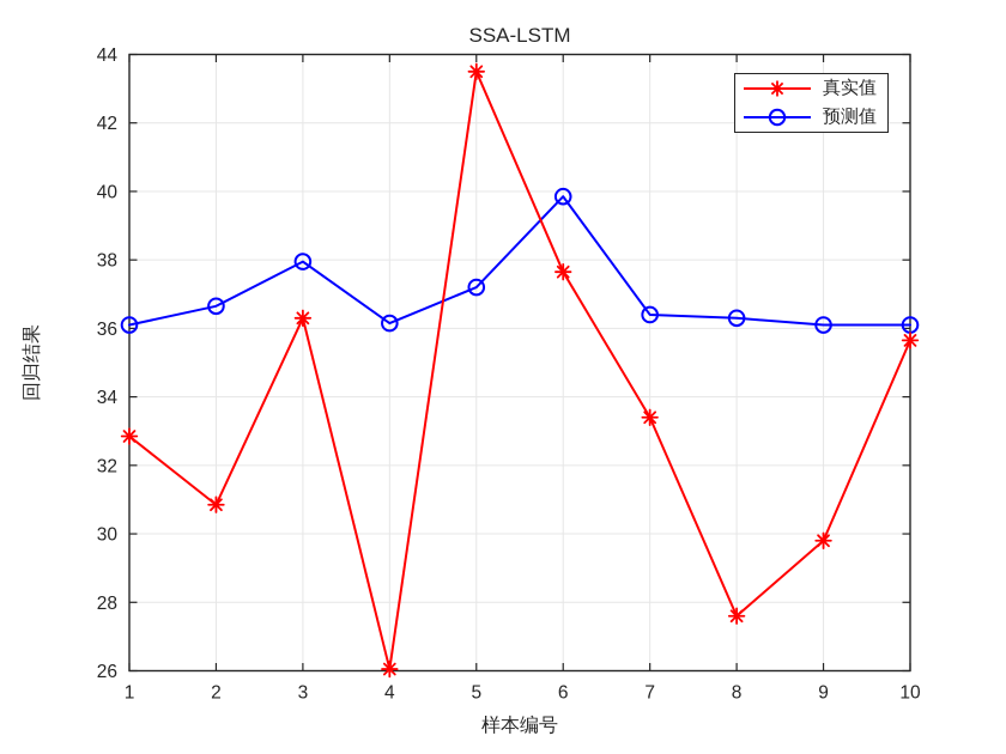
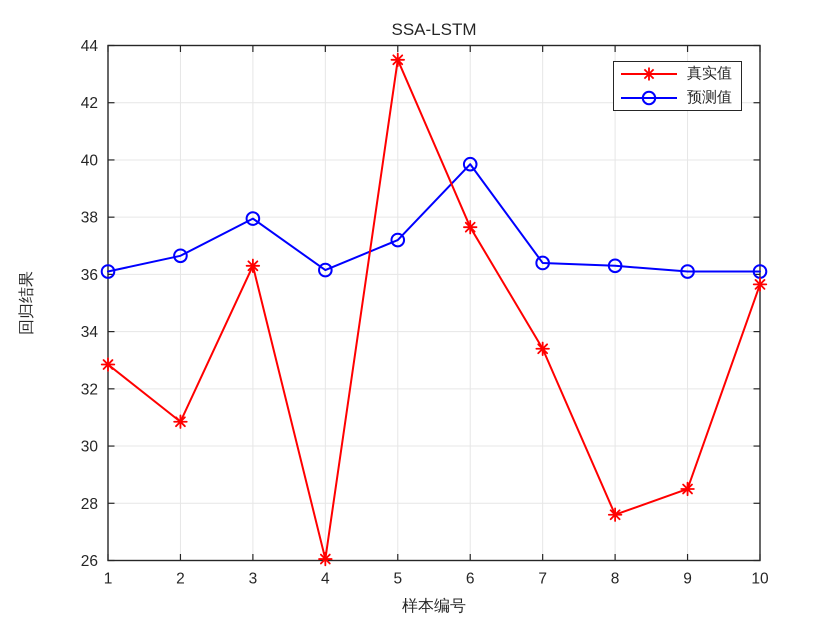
真实值/9: 29.8 -> 28.5
